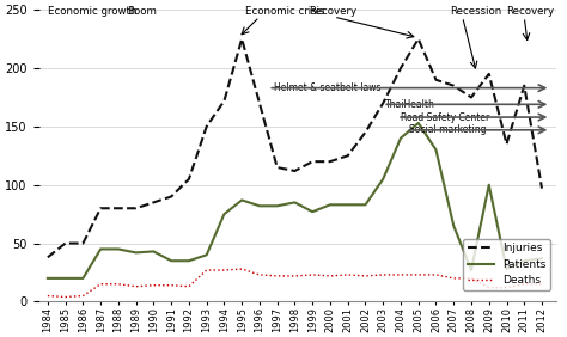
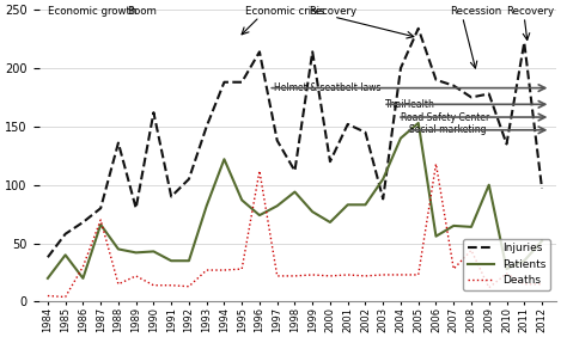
Injuries/1985: 50 -> 58
Patients/1985: 20 -> 40
Injuries/1986: 50 -> 68
Deaths/1986: 5 -> 30
Patients/1987: 45 -> 66
Deaths/1987: 15 -> 70
Injuries/1988: 80 -> 136
Deaths/1989: 13 -> 22
Injuries/1990: 85 -> 162
Patients/1993: 40 -> 82
Injuries/1994: 172 -> 188
Patients/1994: 75 -> 122
Injuries/1995: 225 -> 188
Injuries/1996: 170 -> 214
Patients/1996: 82 -> 74
Deaths/1996: 23 -> 112
Injuries/1997: 115 -> 138
Patients/1998: 85 -> 94
Injuries/1999: 120 -> 214
Patients/2000: 83 -> 68
Injuries/2001: 125 -> 152
Injuries/2003: 170 -> 88
Injuries/2005: 225 -> 234
Patients/2006: 130 -> 56
Deaths/2006: 23 -> 118
Deaths/2007: 20 -> 28
Patients/2008: 27 -> 64
Deaths/2008: 20 -> 44
Injuries/2009: 195 -> 178
Deaths/2010: 12 -> 24
Injuries/2011: 185 -> 222
Patients/2012: 37 -> 52
